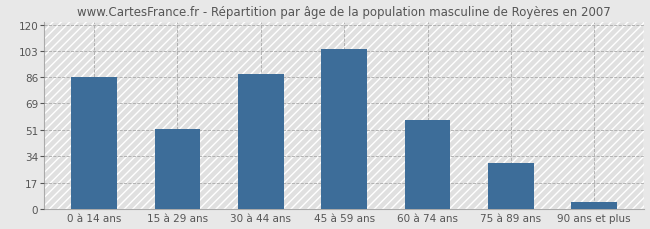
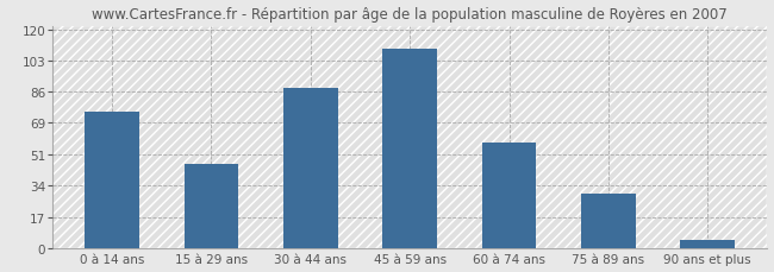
0 à 14 ans: 86 -> 75
15 à 29 ans: 52 -> 46
45 à 59 ans: 104 -> 109
